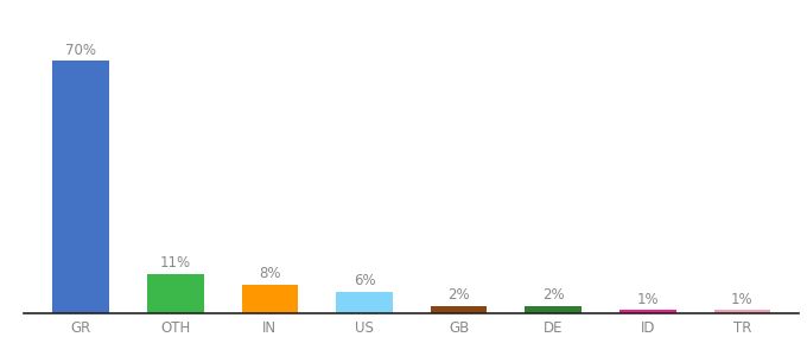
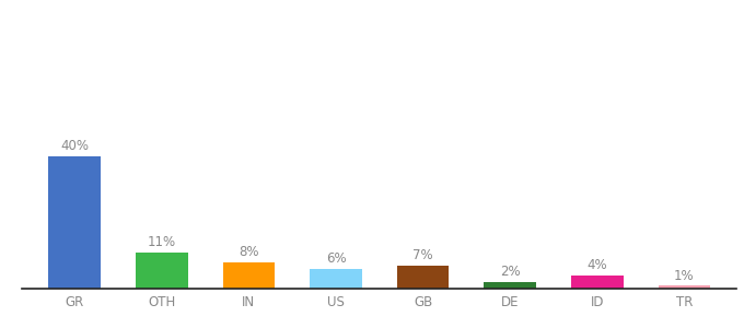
GR: 70% -> 40%
GB: 2% -> 7%
ID: 1% -> 4%
